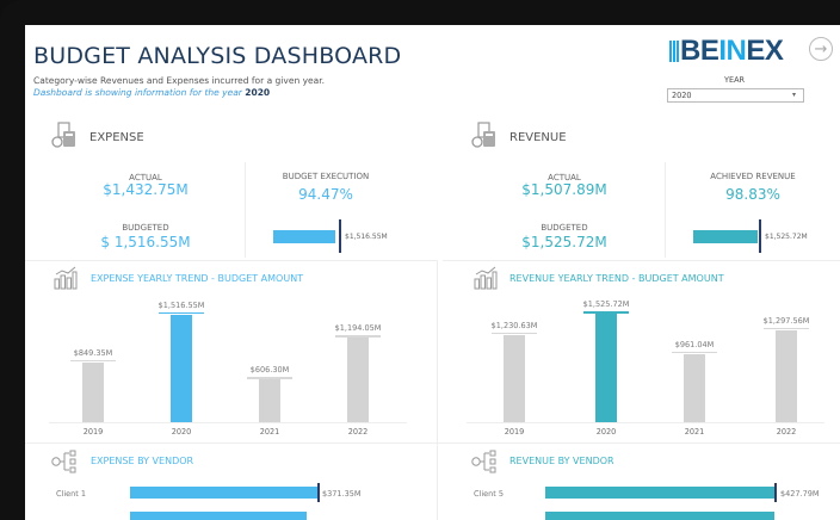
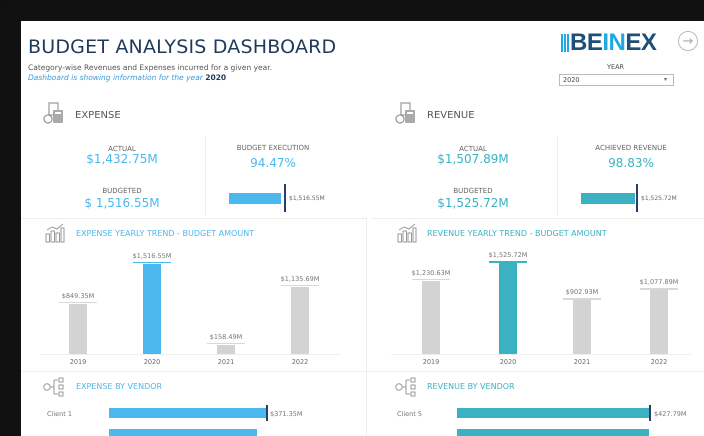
EXPENSE YEARLY TREND - BUDGET AMOUNT/2021: $606.30M -> $158.49M
EXPENSE YEARLY TREND - BUDGET AMOUNT/2022: $1,194.05M -> $1,135.69M
REVENUE YEARLY TREND - BUDGET AMOUNT/2021: $961.04M -> $902.93M
REVENUE YEARLY TREND - BUDGET AMOUNT/2022: $1,297.56M -> $1,077.89M
